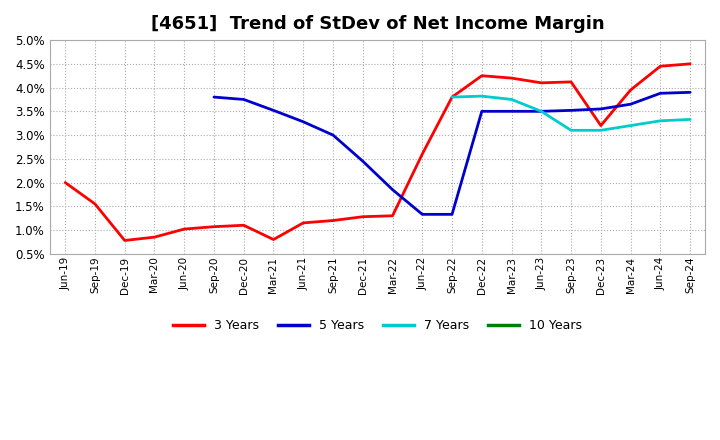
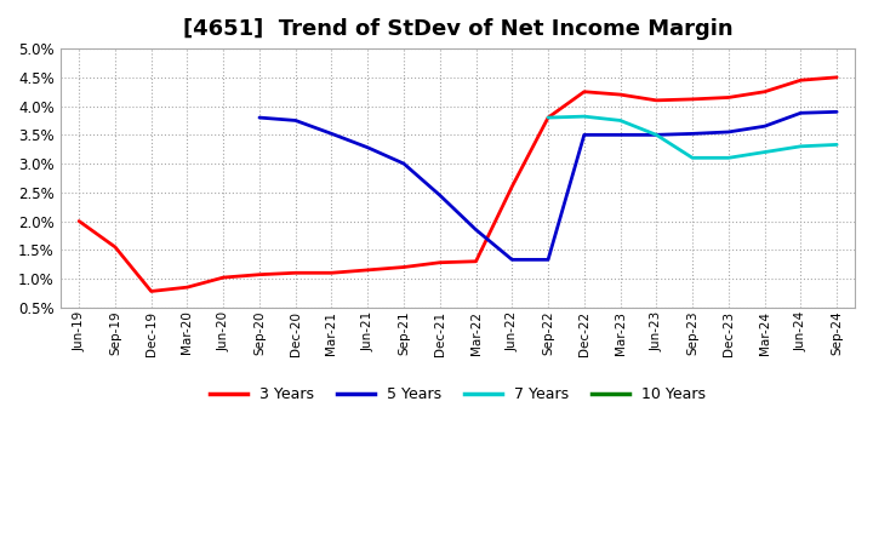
3 Years/Mar-21: 0.80% -> 1.10%
3 Years/Dec-23: 3.20% -> 4.15%
3 Years/Mar-24: 3.95% -> 4.25%
